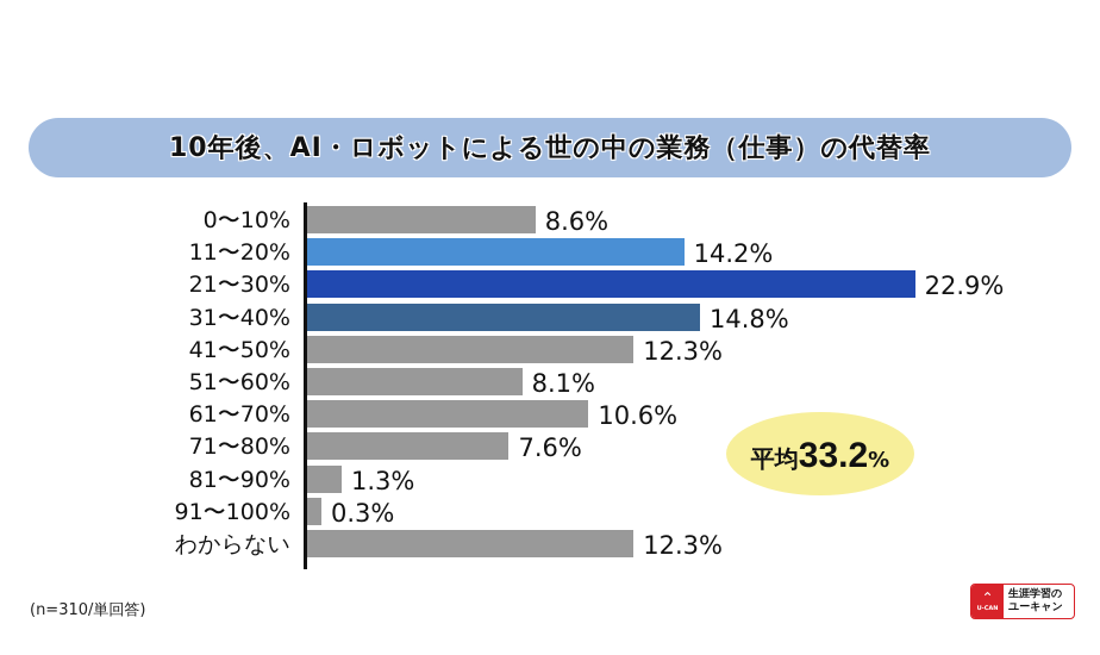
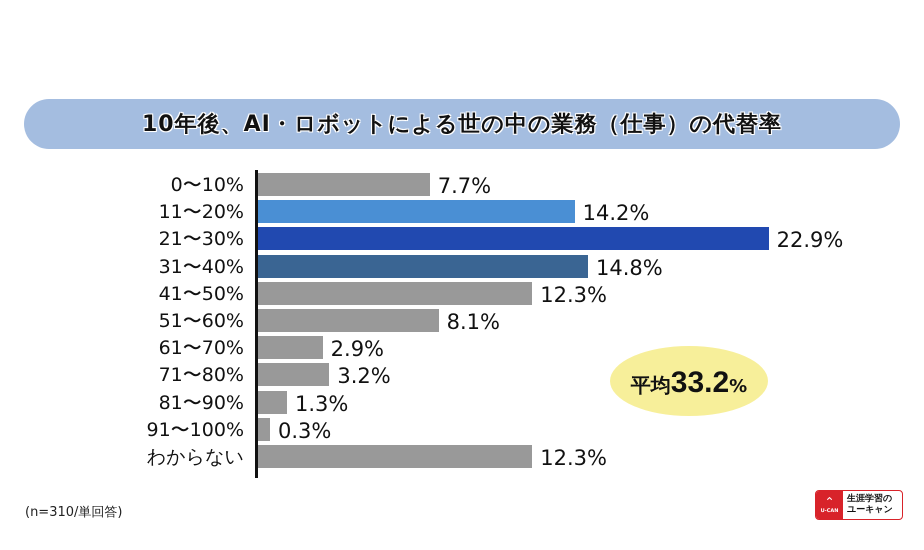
0〜10%: 8.6% -> 7.7%
61〜70%: 10.6% -> 2.9%
71〜80%: 7.6% -> 3.2%
